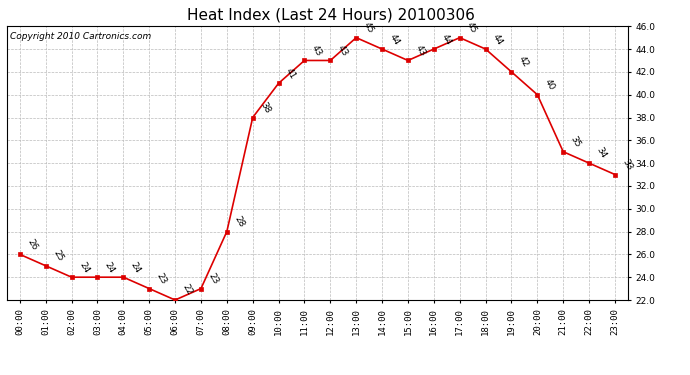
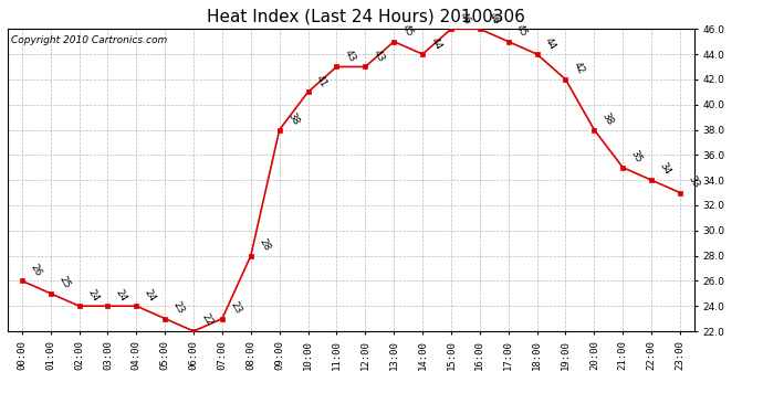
15:00: 43 -> 46
16:00: 44 -> 46
20:00: 40 -> 38
